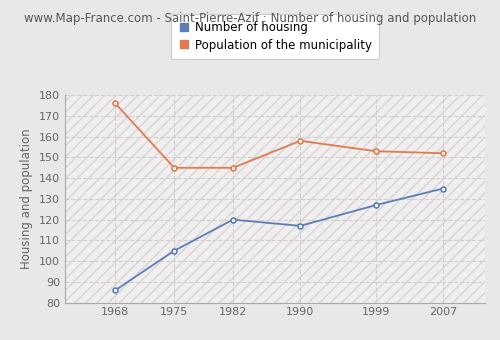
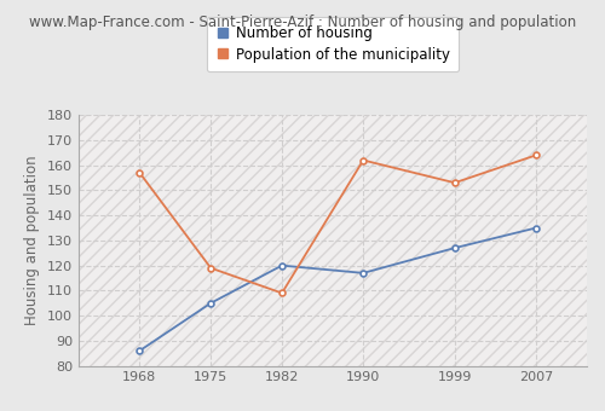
Population of the municipality/1968: 176 -> 157
Population of the municipality/1975: 145 -> 119
Population of the municipality/1982: 145 -> 109
Population of the municipality/1990: 158 -> 162
Population of the municipality/2007: 152 -> 164
